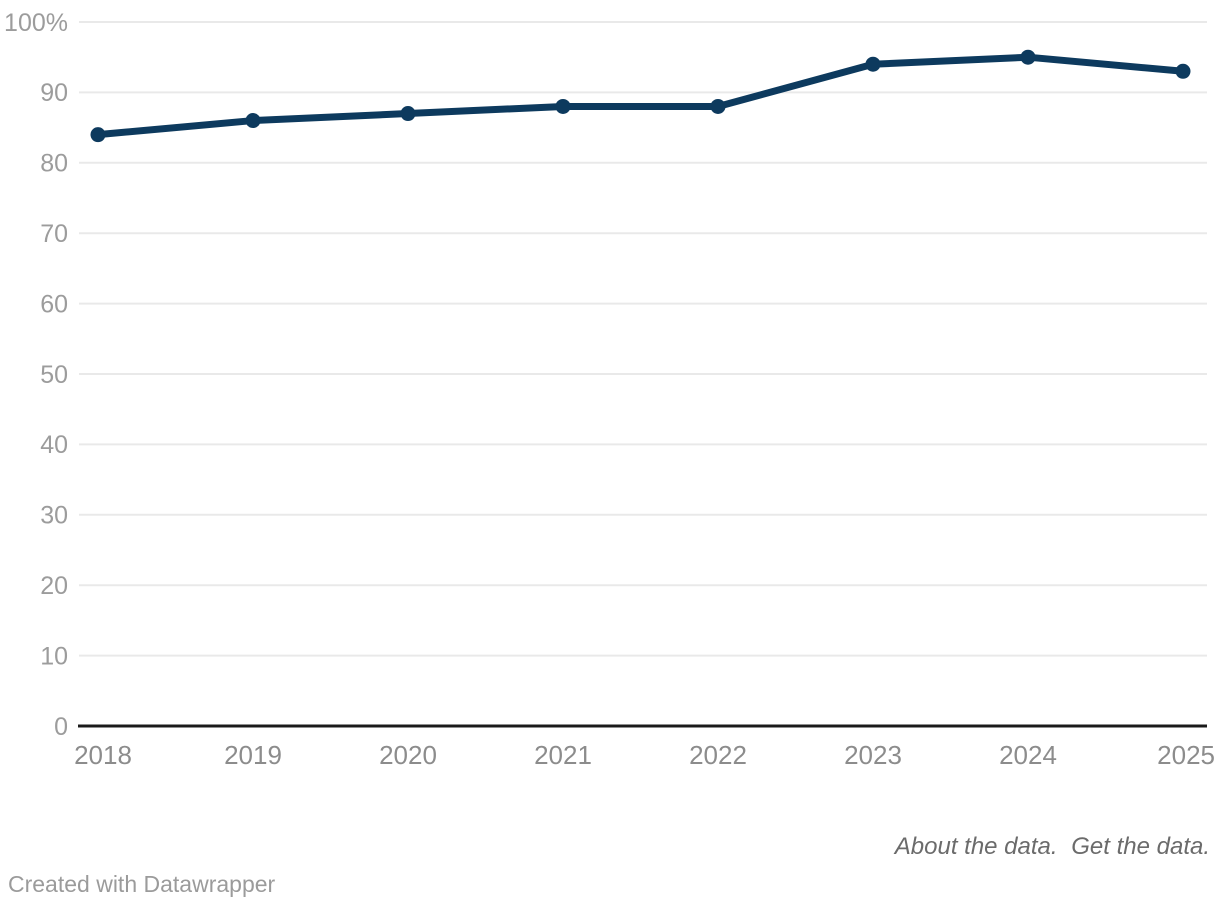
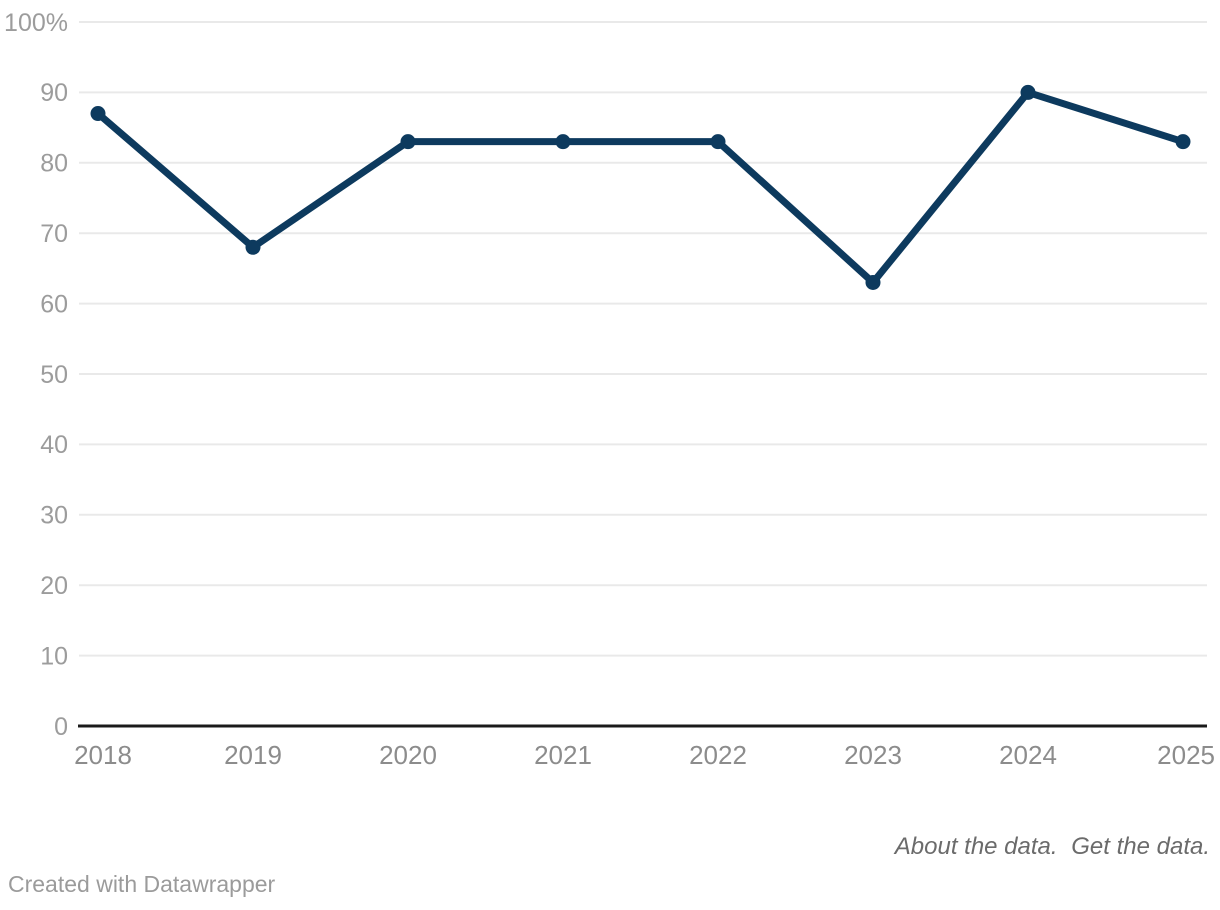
2018: 84% -> 87%
2019: 86% -> 68%
2020: 87% -> 83%
2021: 88% -> 83%
2022: 88% -> 83%
2023: 94% -> 63%
2024: 95% -> 90%
2025: 93% -> 83%
